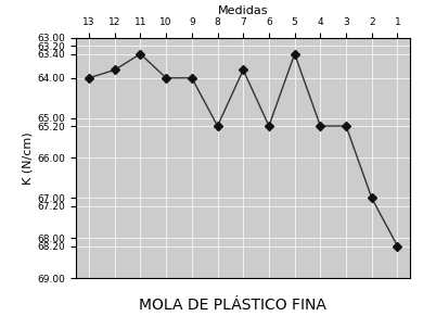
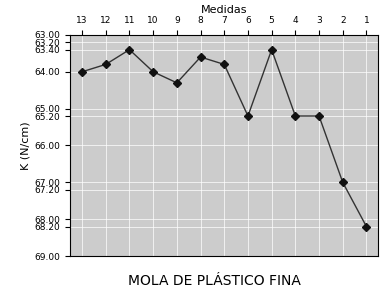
9: 64.0 -> 64.3
8: 65.2 -> 63.6
